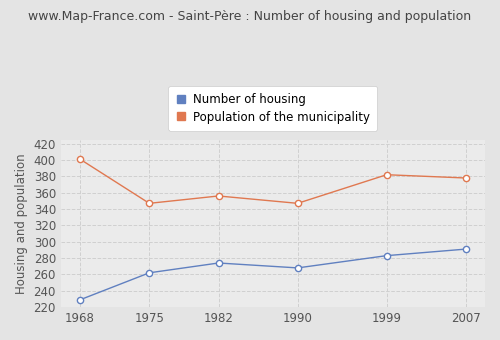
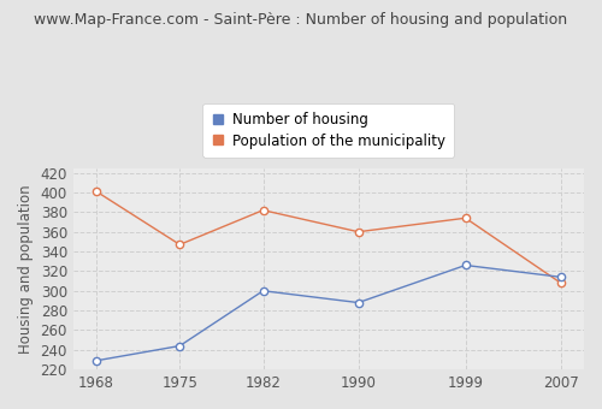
Number of housing/1975: 262 -> 244
Number of housing/1982: 274 -> 300
Population of the municipality/1982: 356 -> 382
Number of housing/1990: 268 -> 288
Population of the municipality/1990: 347 -> 360
Number of housing/1999: 283 -> 326
Population of the municipality/1999: 382 -> 374
Number of housing/2007: 291 -> 314
Population of the municipality/2007: 378 -> 308
